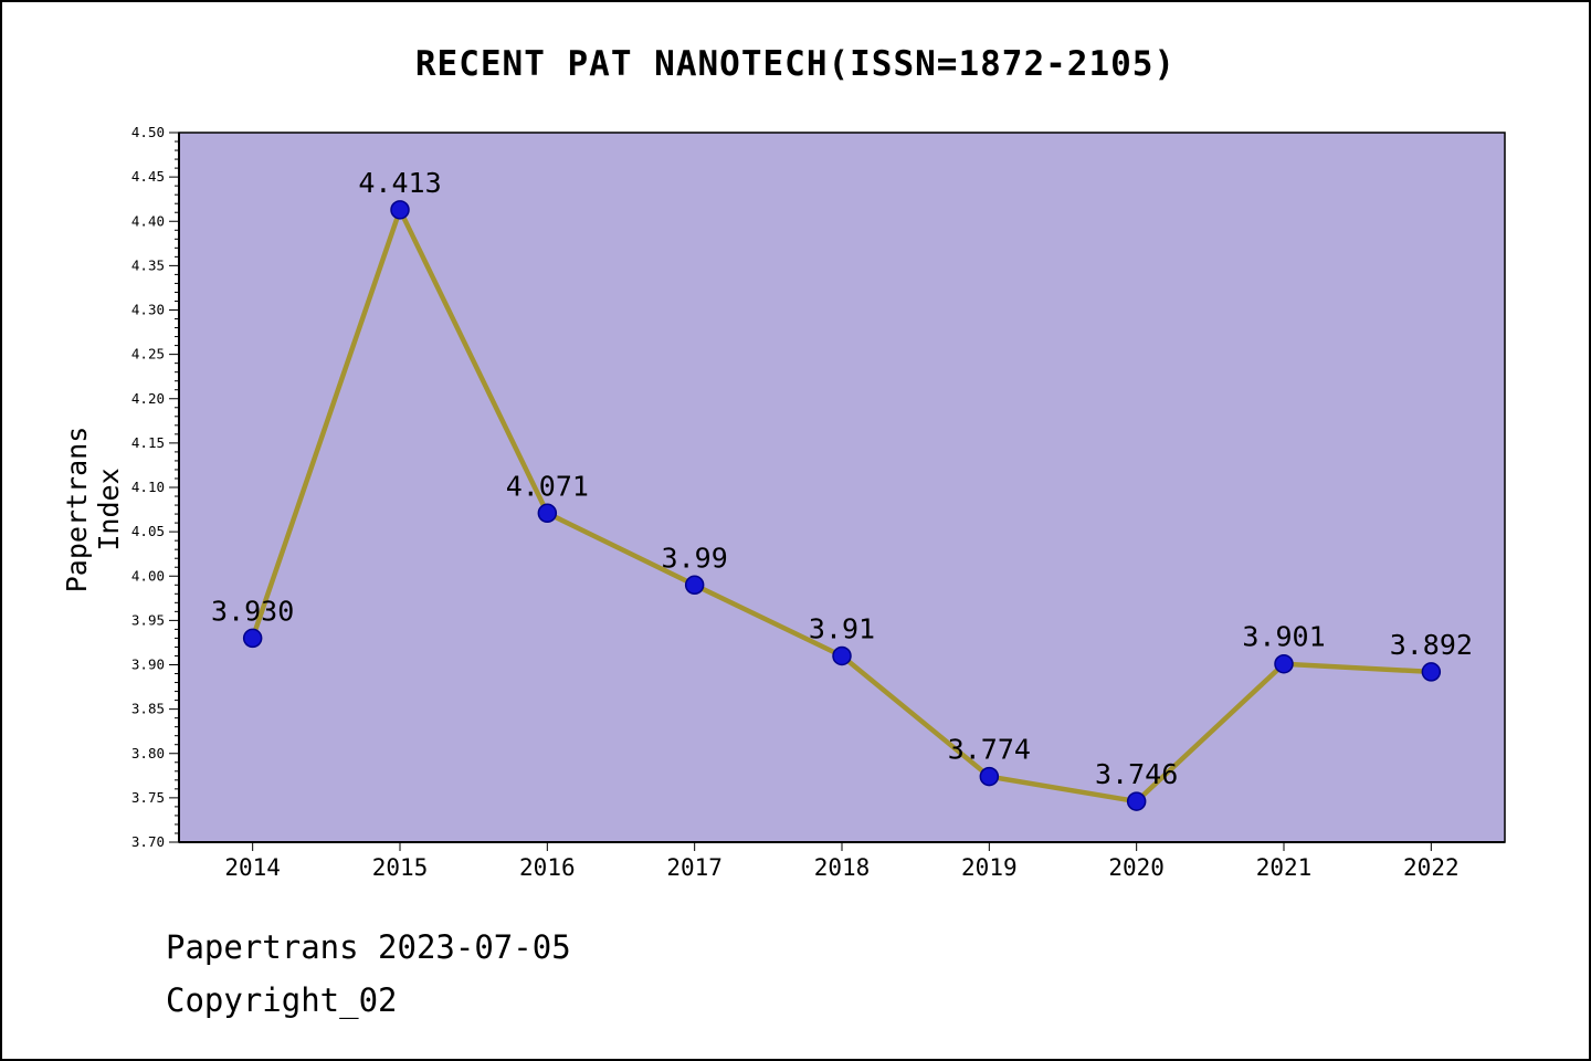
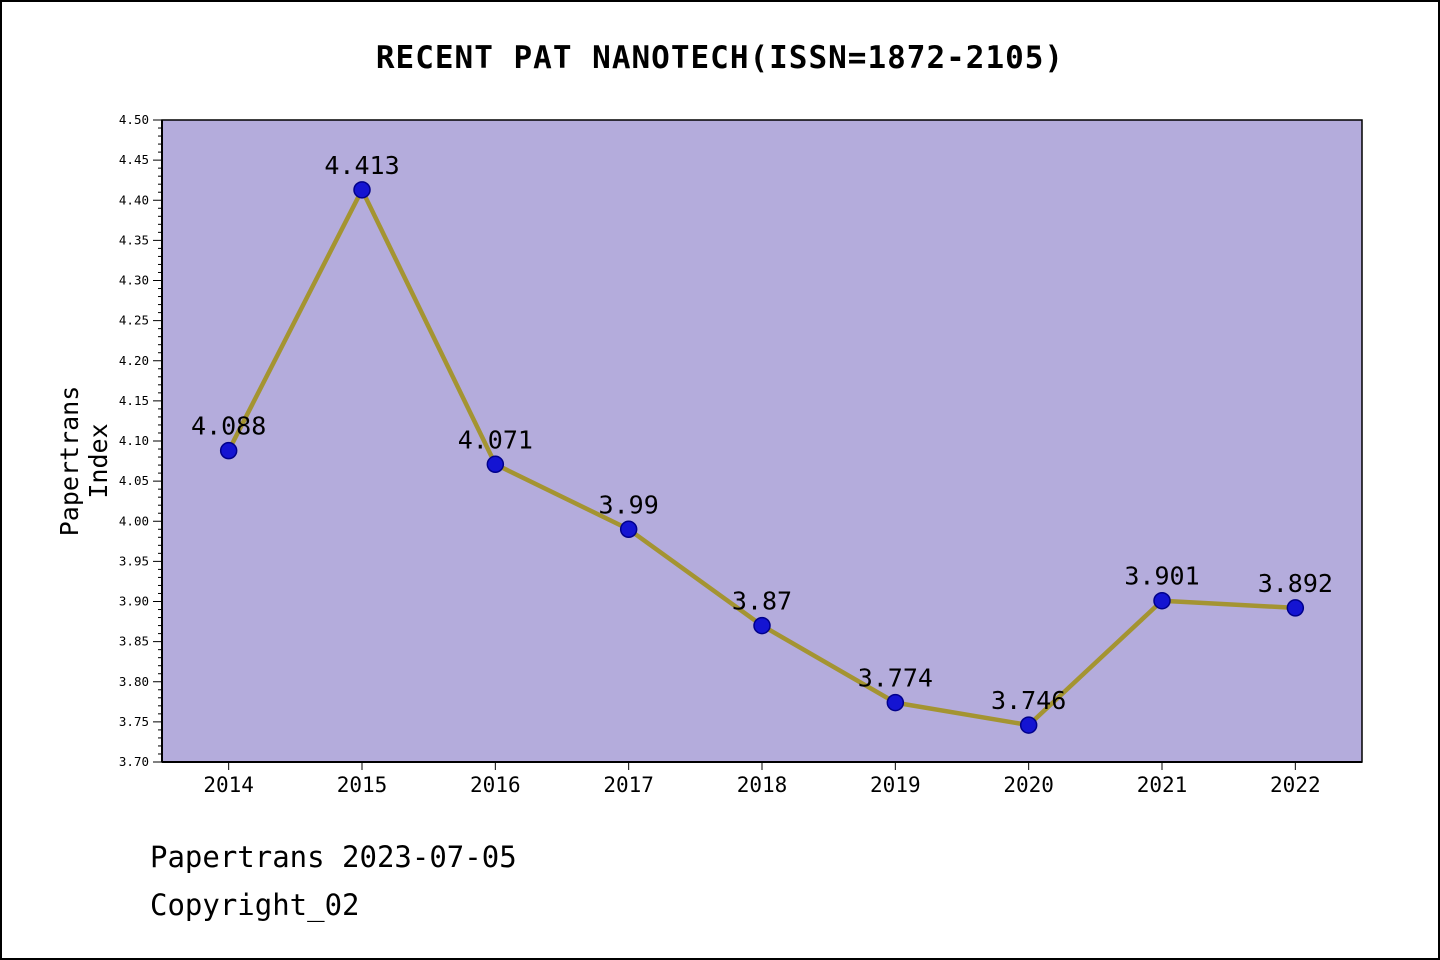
2014: 3.930 -> 4.088
2018: 3.91 -> 3.87
